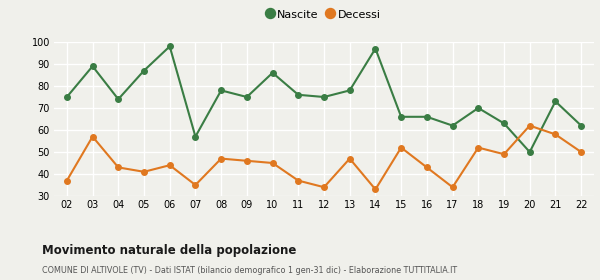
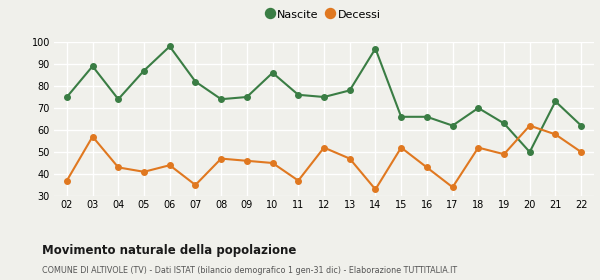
Nascite/07: 57 -> 82
Nascite/08: 78 -> 74
Decessi/12: 34 -> 52
